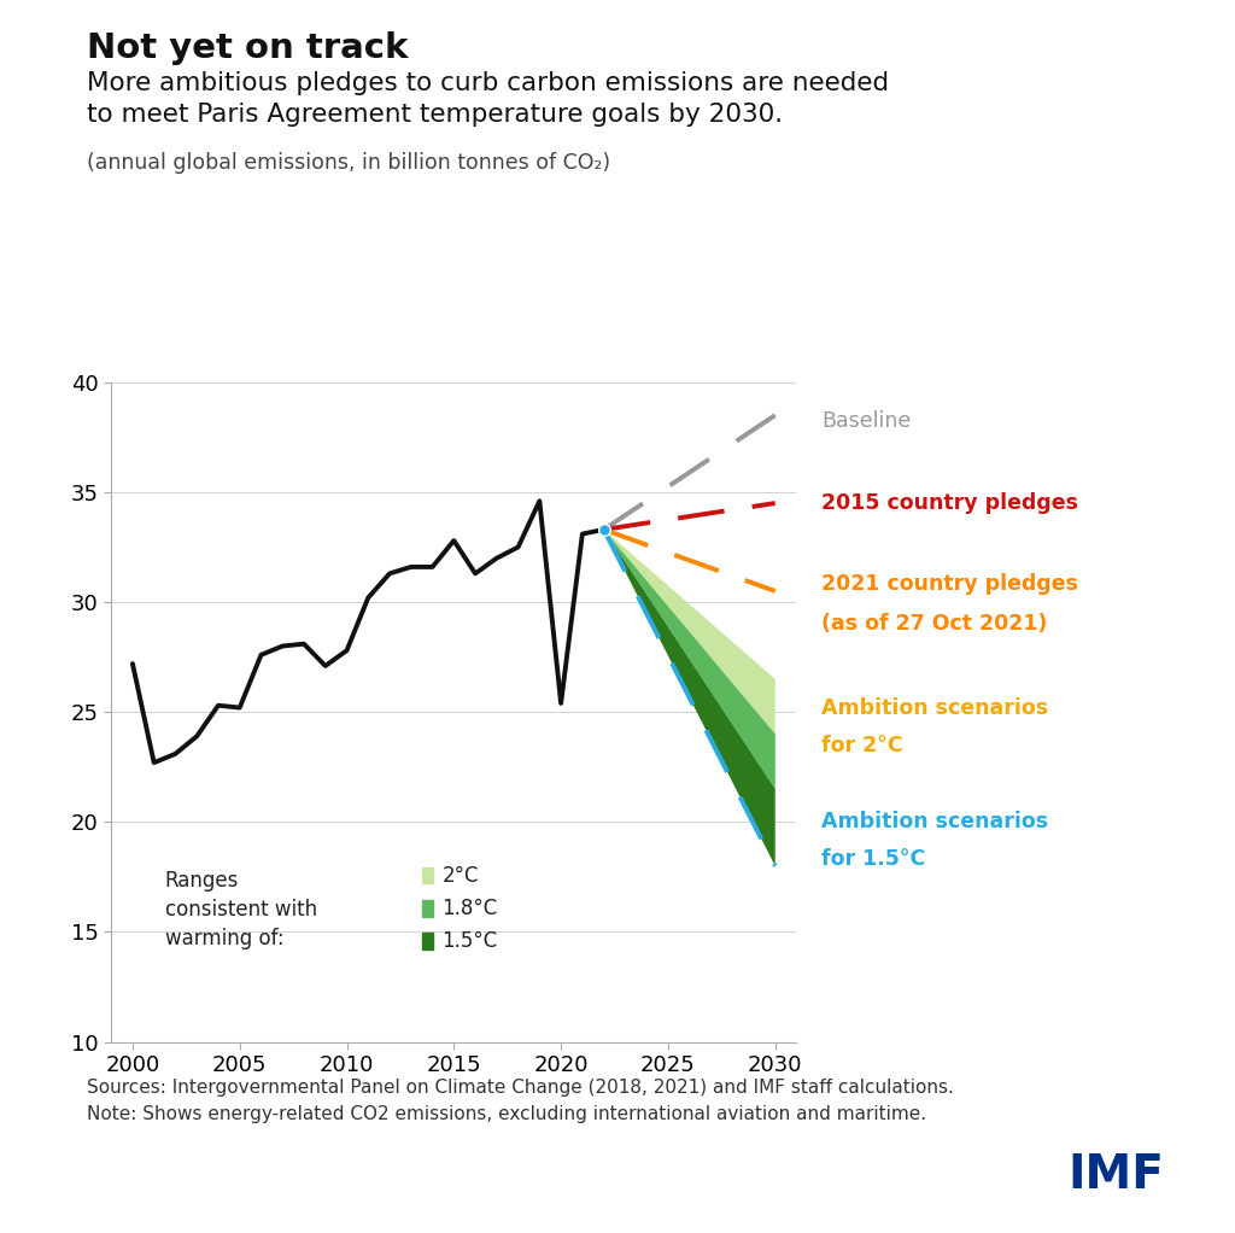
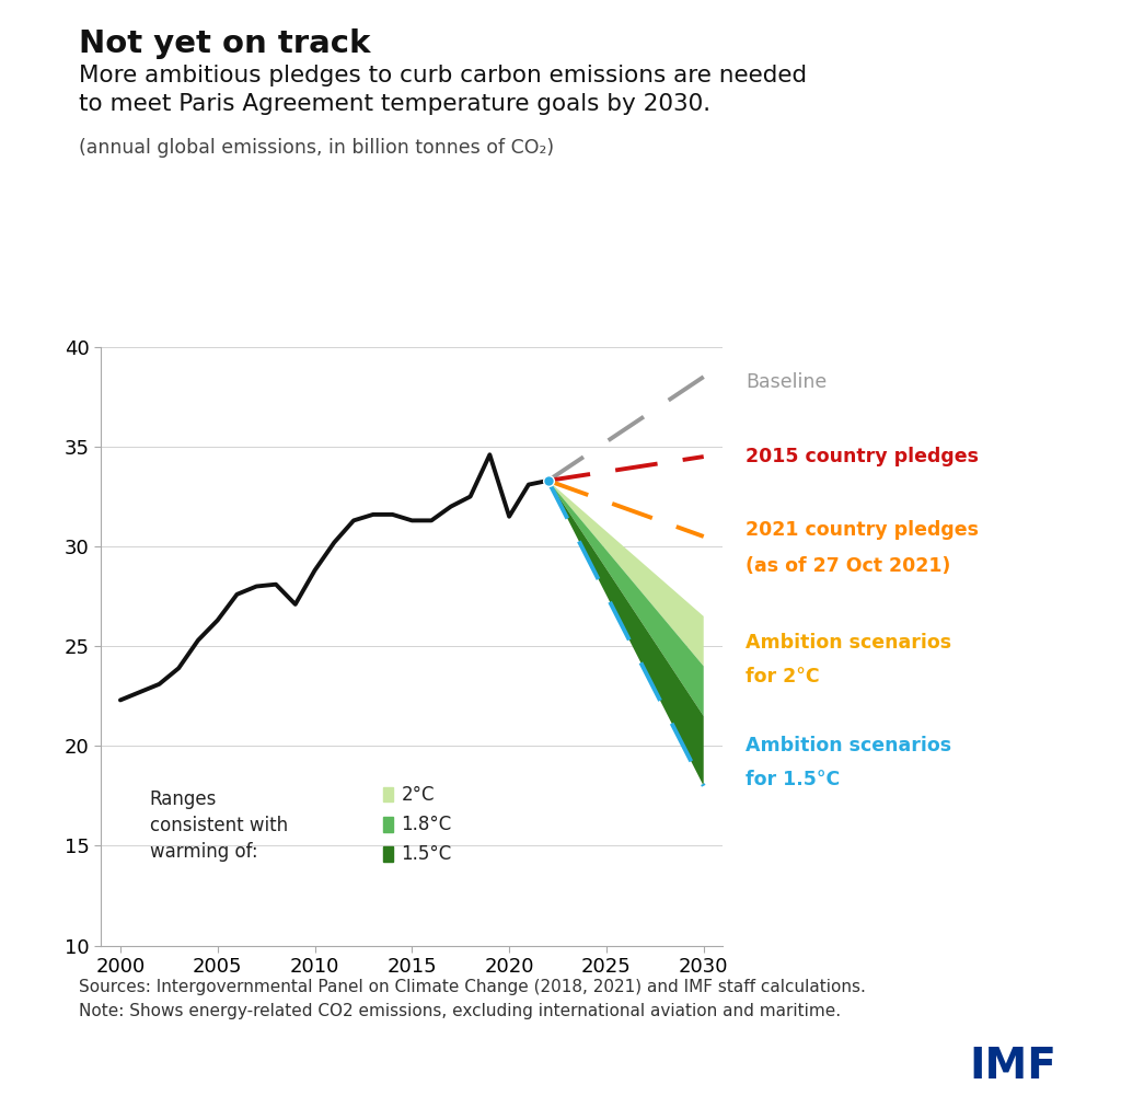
2000: 27.2 -> 22.3
2005: 25.2 -> 26.3
2010: 27.8 -> 28.8
2015: 32.8 -> 31.3
2020: 25.4 -> 31.5
